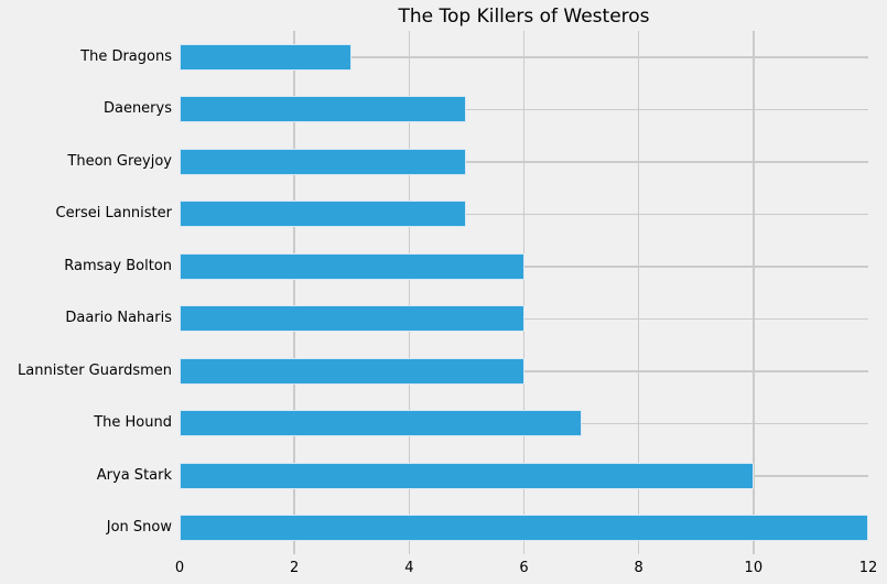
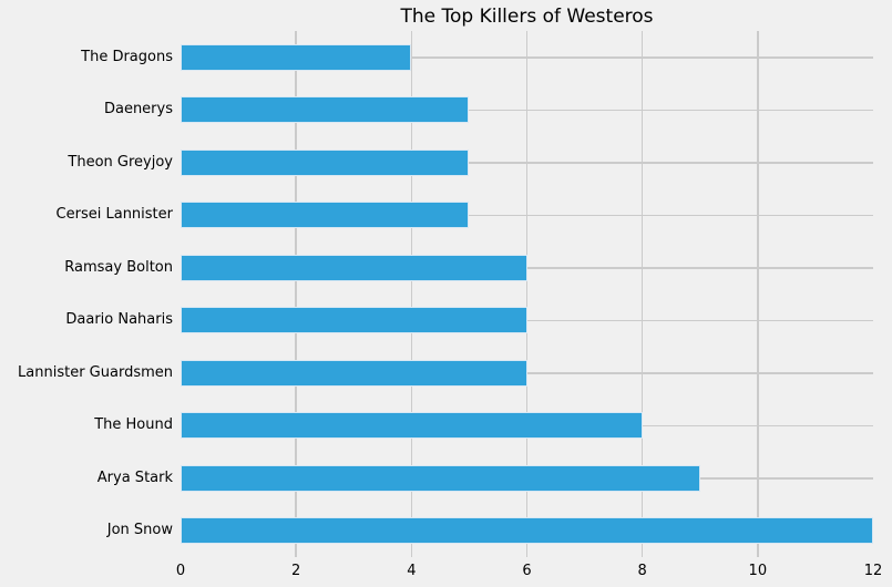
The Dragons: 3 -> 4
The Hound: 7 -> 8
Arya Stark: 10 -> 9
